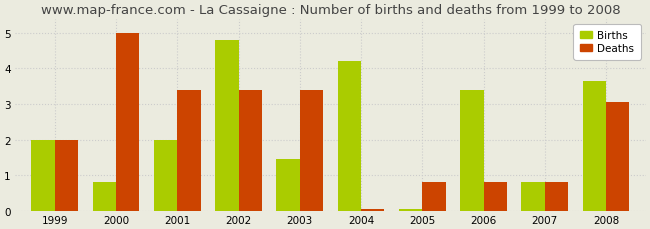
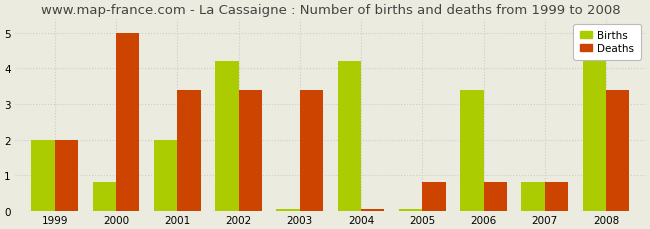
Births/2002: 4.80 -> 4.20
Births/2003: 1.45 -> 0.05
Births/2008: 3.65 -> 4.20
Deaths/2008: 3.05 -> 3.40
